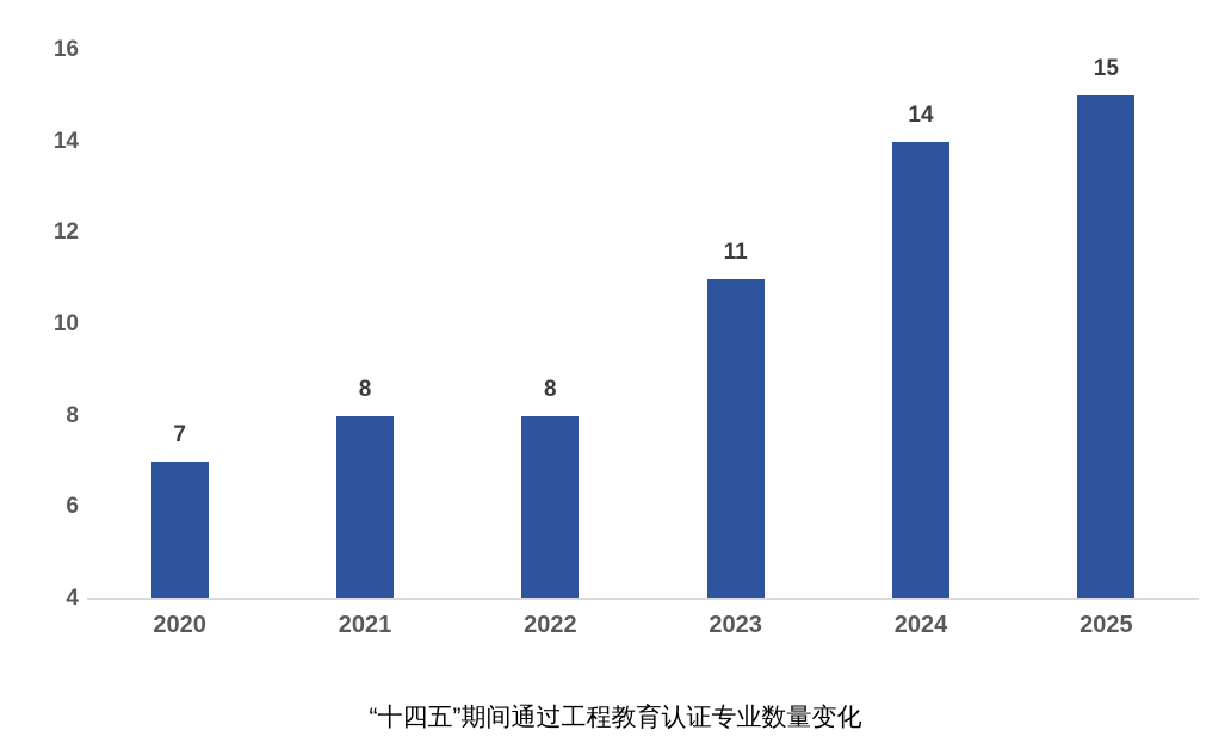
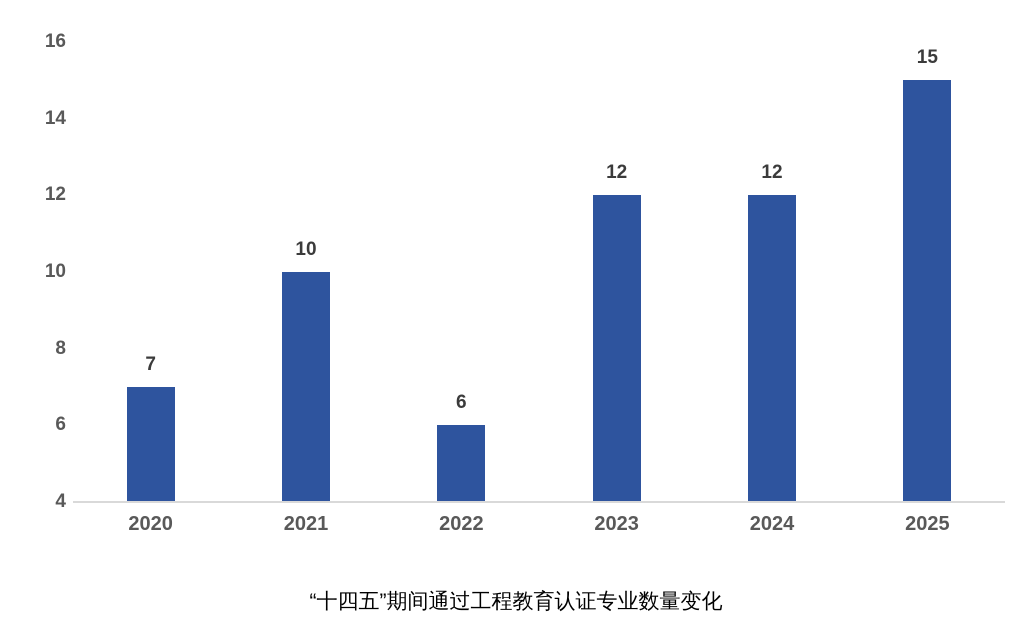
2021: 8 -> 10
2022: 8 -> 6
2023: 11 -> 12
2024: 14 -> 12
